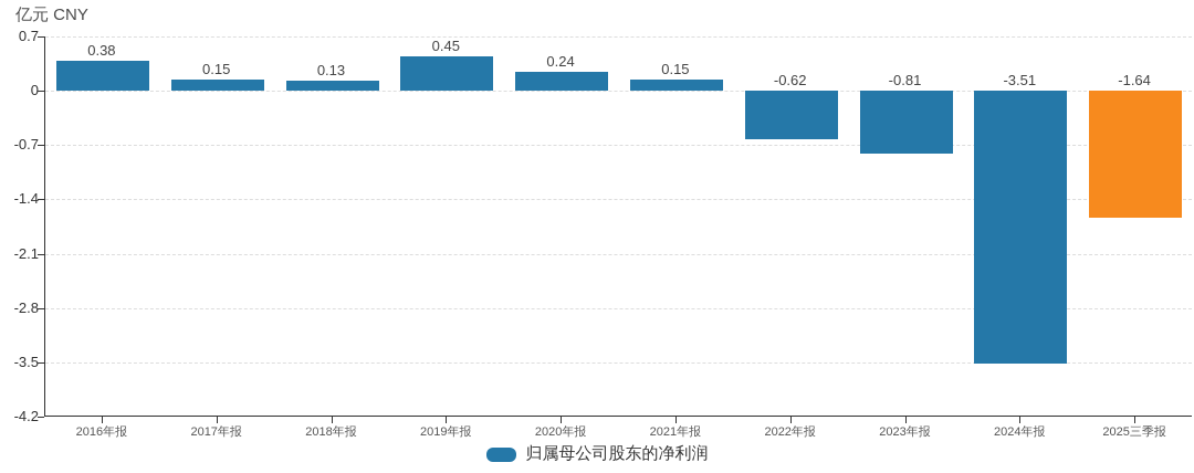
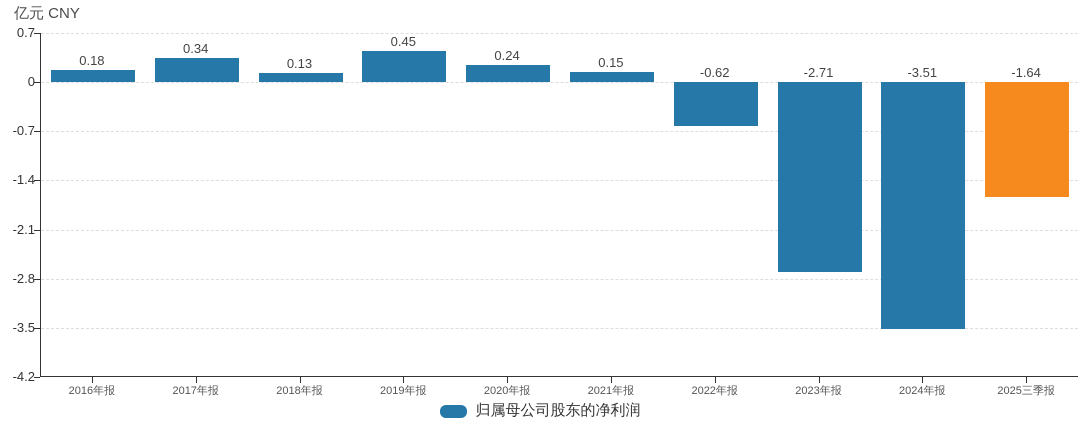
2016年报: 0.38 -> 0.18
2017年报: 0.15 -> 0.34
2023年报: -0.81 -> -2.71
